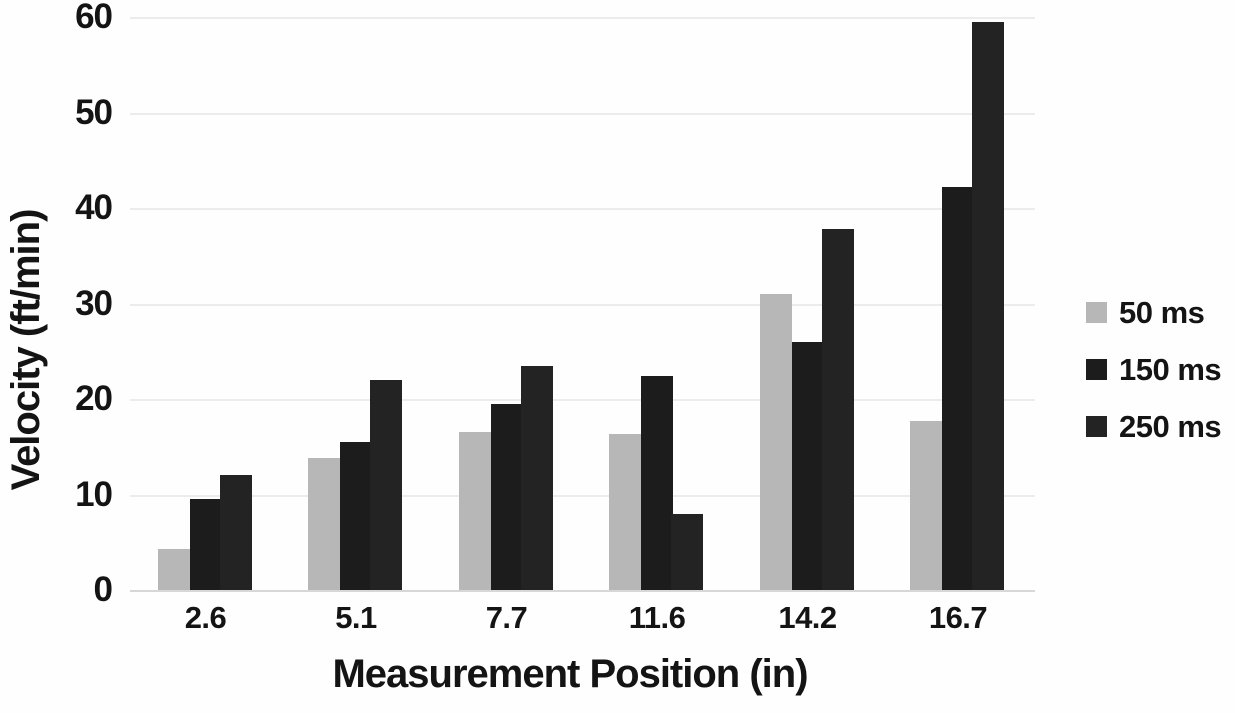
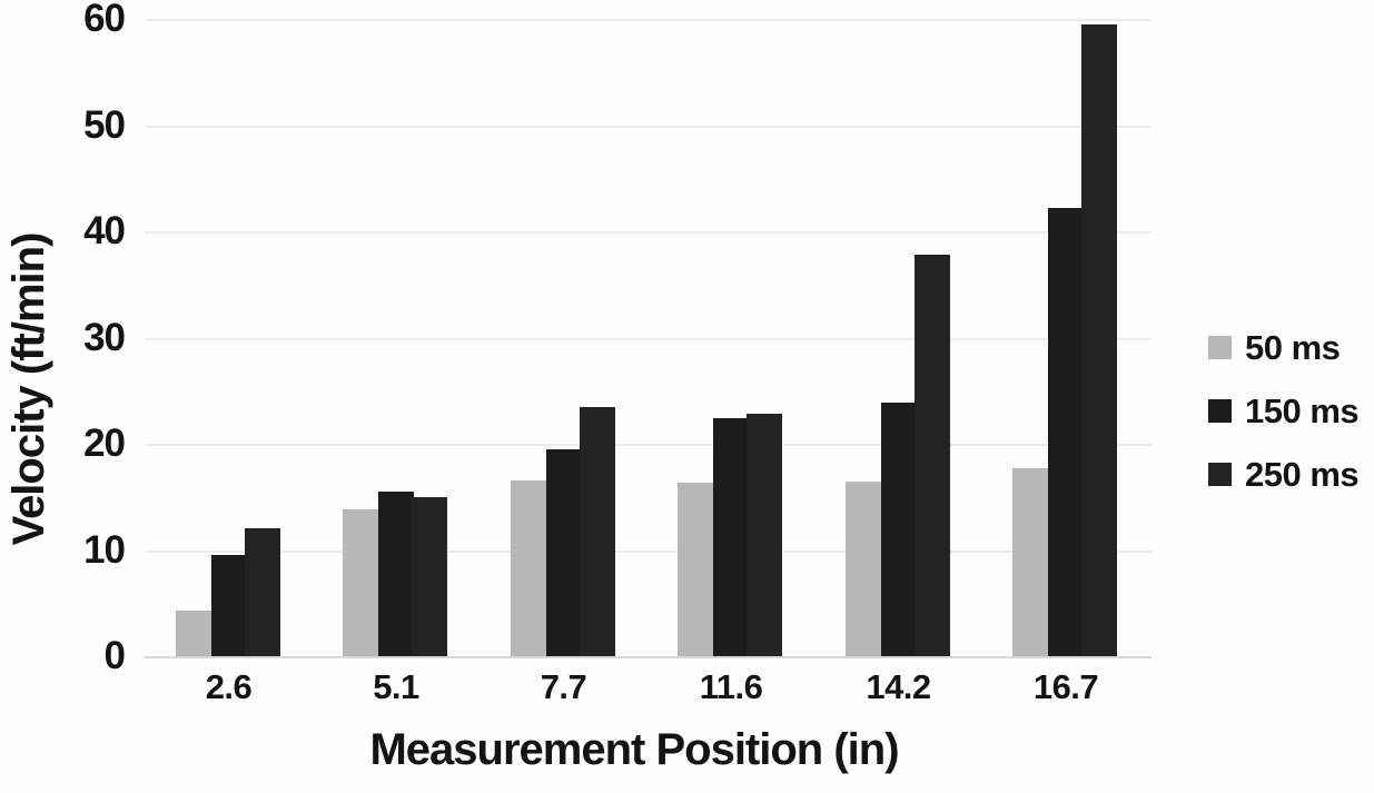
250 ms/5.1: 22 -> 15
250 ms/11.6: 8 -> 23
50 ms/14.2: 31 -> 16
150 ms/14.2: 26 -> 24
